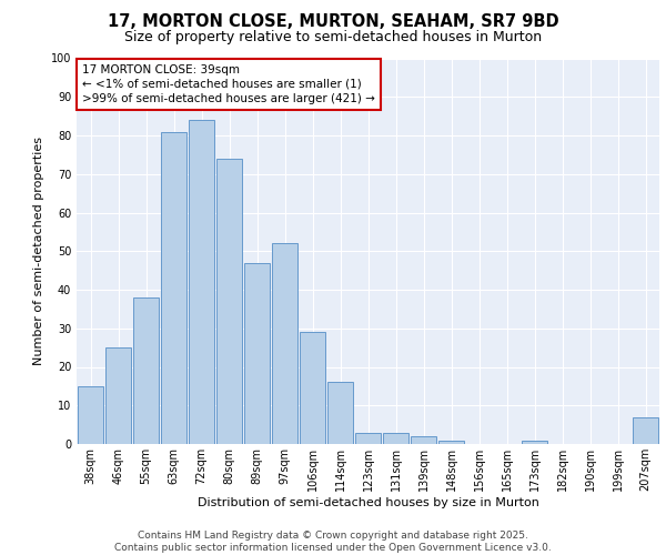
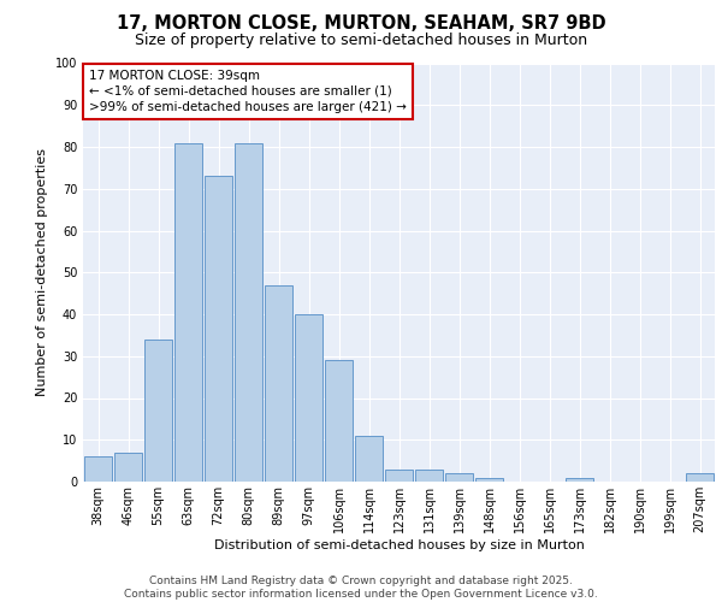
38sqm: 15 -> 6
46sqm: 25 -> 7
55sqm: 38 -> 34
72sqm: 84 -> 73
80sqm: 74 -> 81
97sqm: 52 -> 40
114sqm: 16 -> 11
207sqm: 7 -> 2
